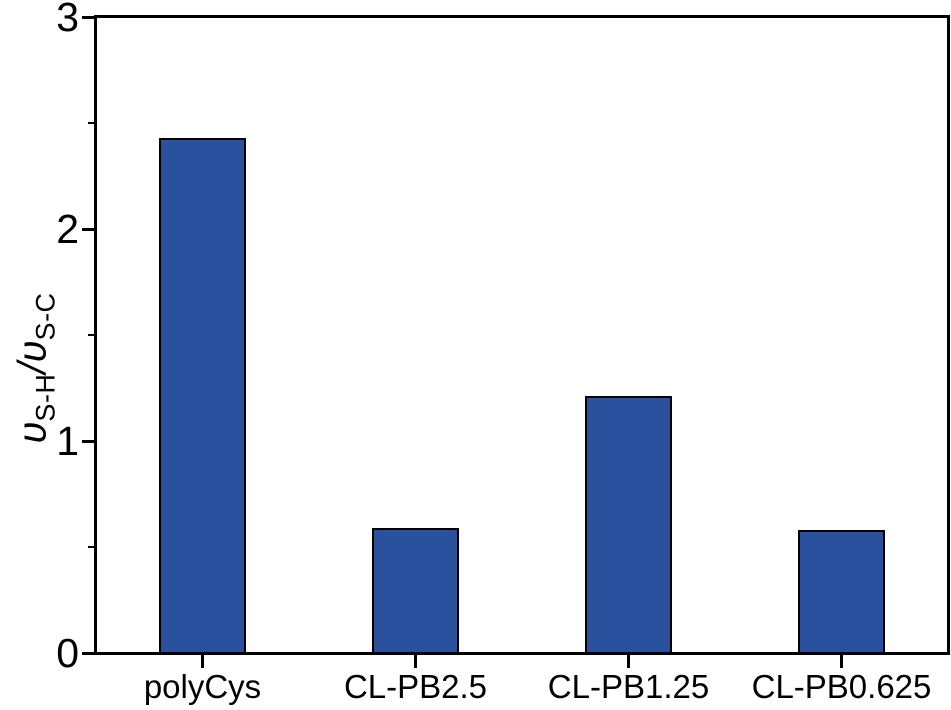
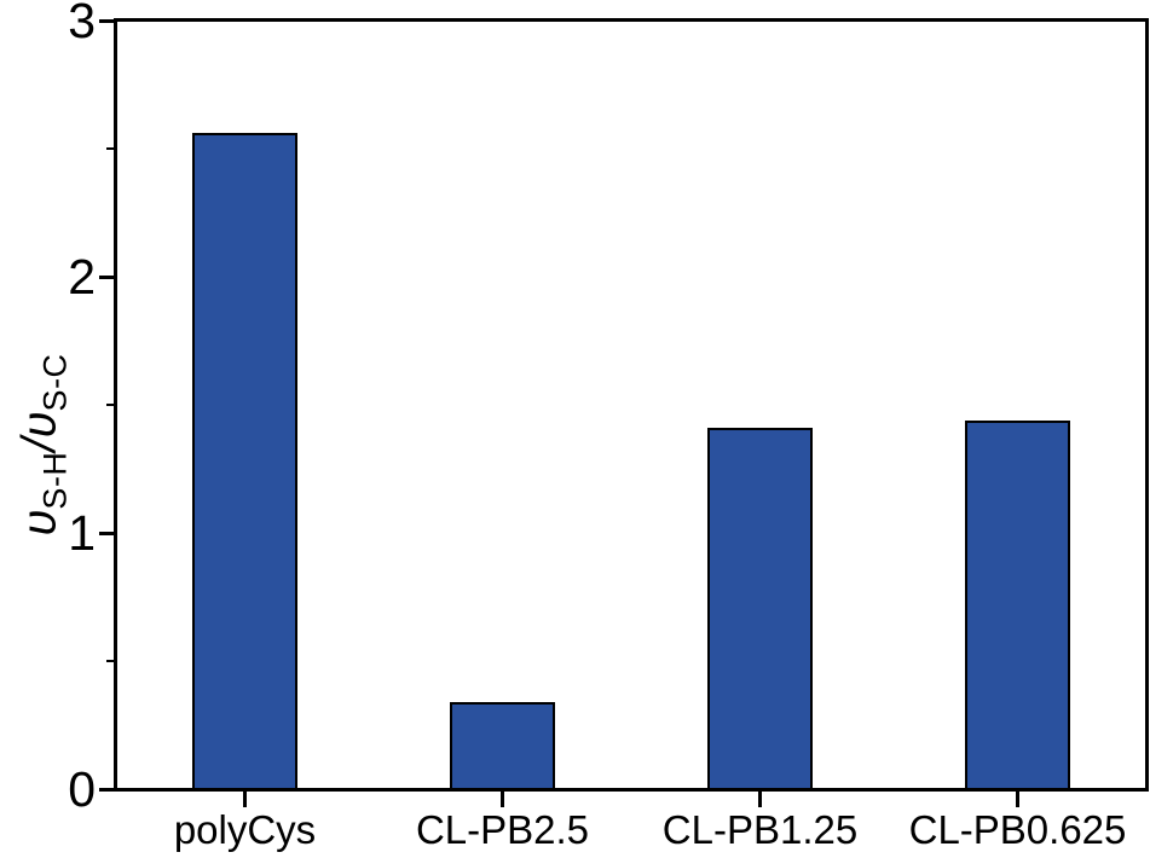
polyCys: 2.43 -> 2.56
CL-PB2.5: 0.59 -> 0.34
CL-PB1.25: 1.21 -> 1.41
CL-PB0.625: 0.58 -> 1.44
